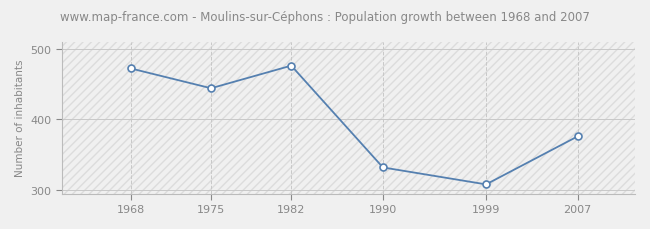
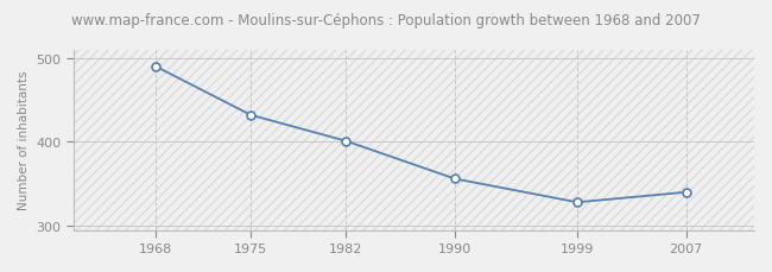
1968: 472 -> 490
1975: 444 -> 432
1982: 476 -> 401
1990: 332 -> 356
1999: 308 -> 328
2007: 376 -> 340
